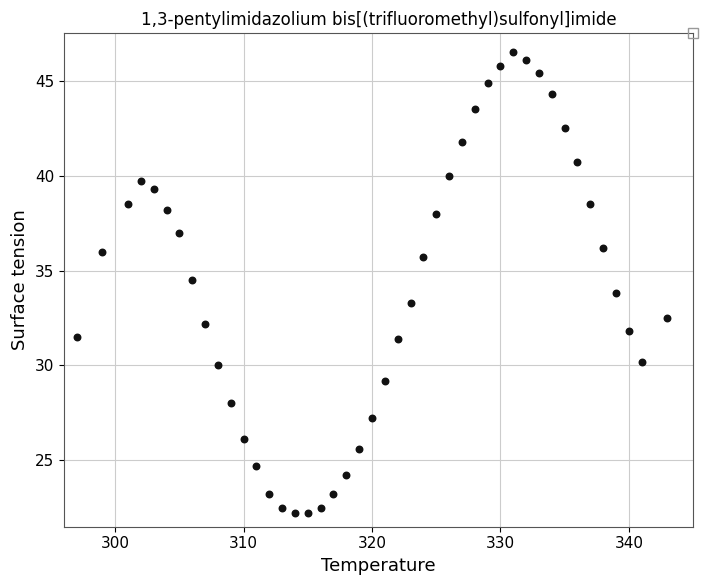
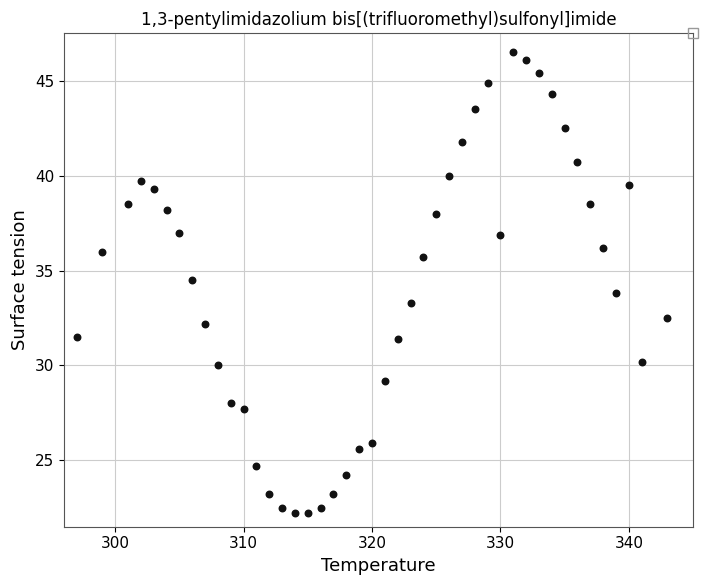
310: 26.1 -> 27.7
320: 27.2 -> 25.9
330: 45.8 -> 36.9
340: 31.8 -> 39.5
